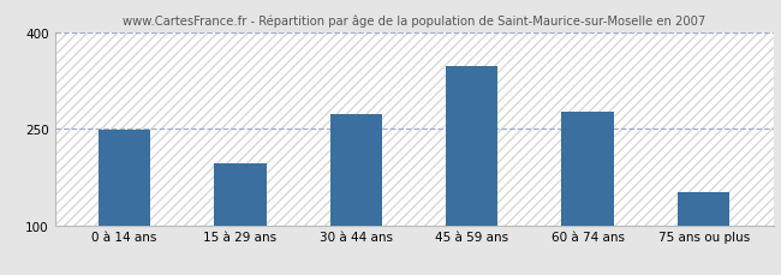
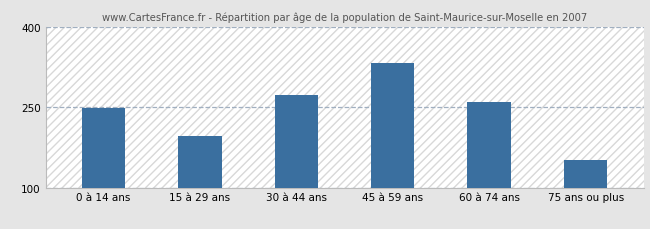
45 à 59 ans: 348 -> 332
60 à 74 ans: 276 -> 260
